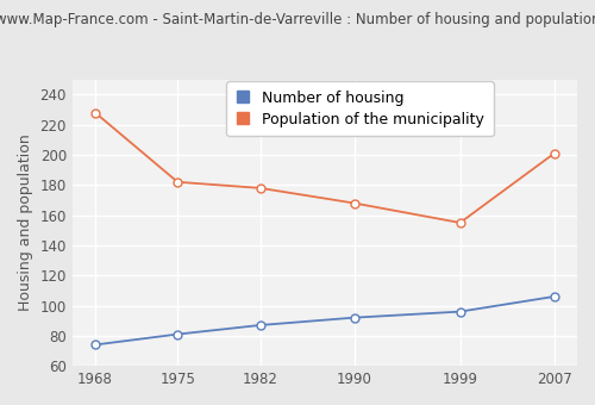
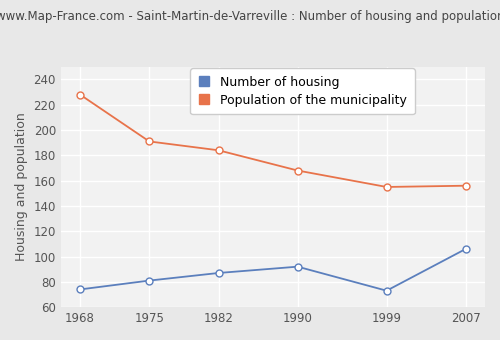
Population of the municipality/1975: 182 -> 191
Population of the municipality/1982: 178 -> 184
Number of housing/1999: 96 -> 73
Population of the municipality/2007: 201 -> 156
